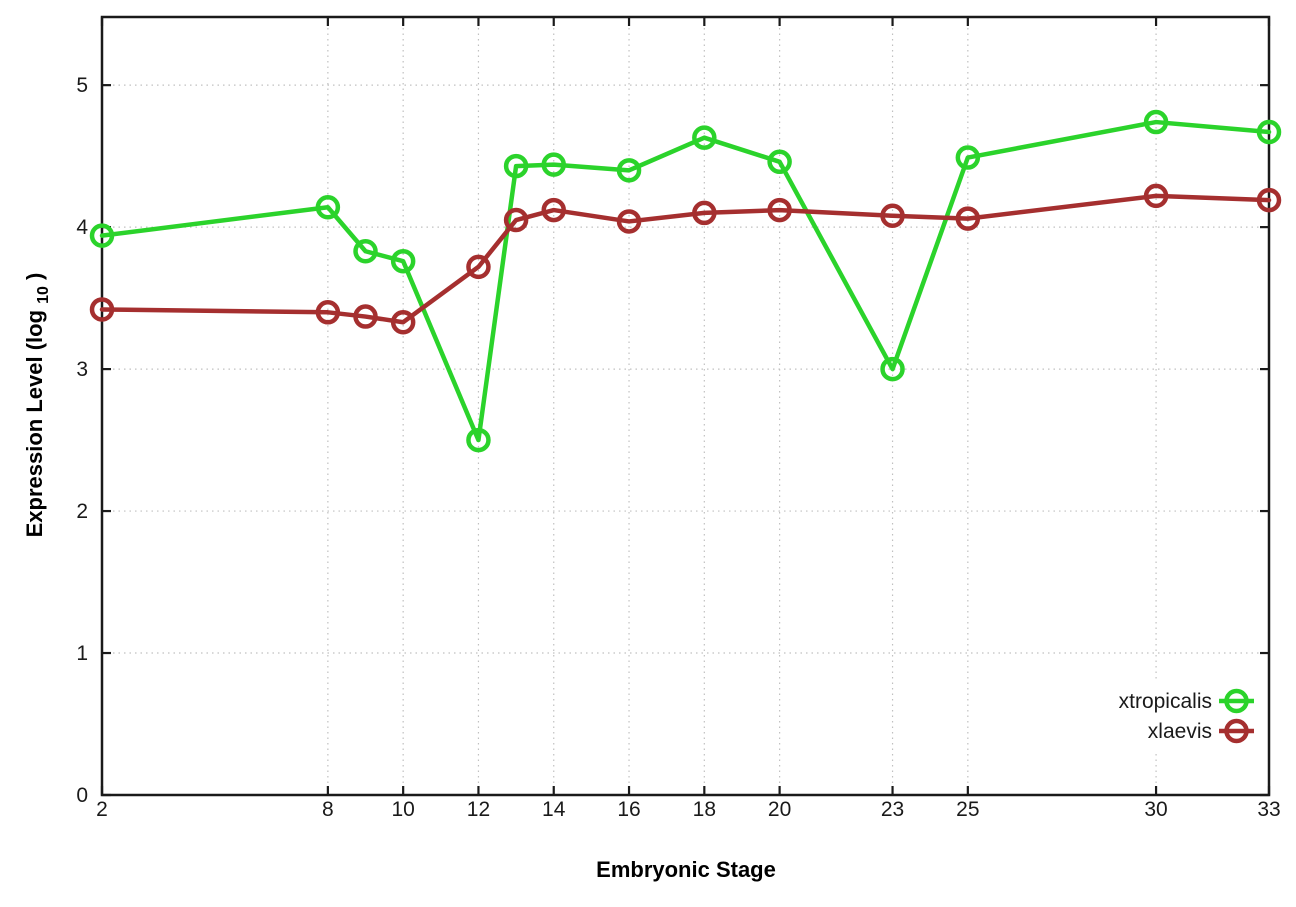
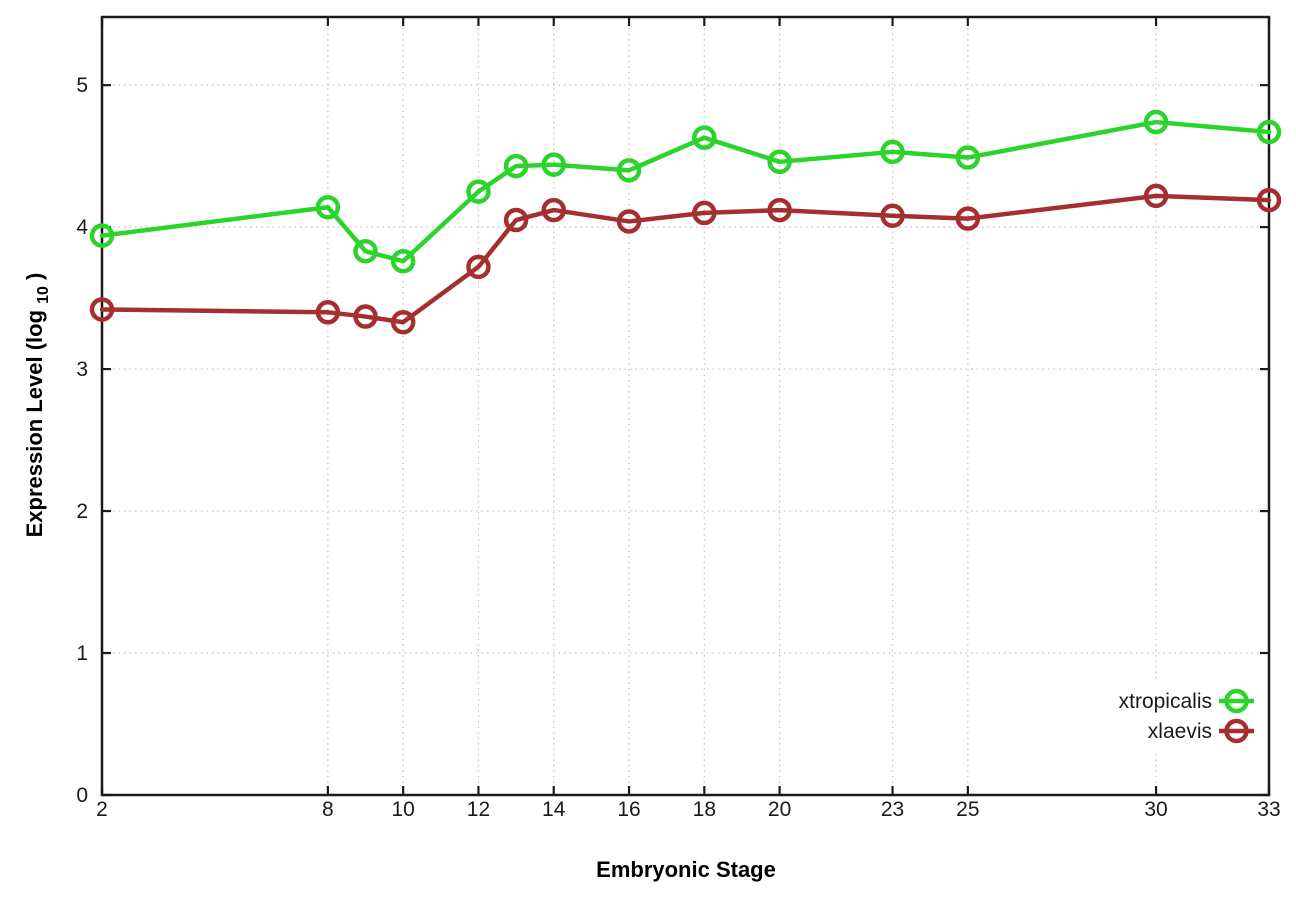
xtropicalis/12: 2.50 -> 4.25
xtropicalis/23: 3.00 -> 4.53
